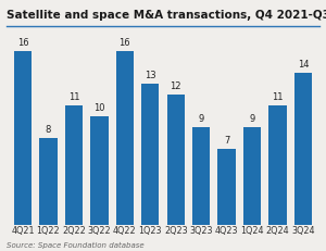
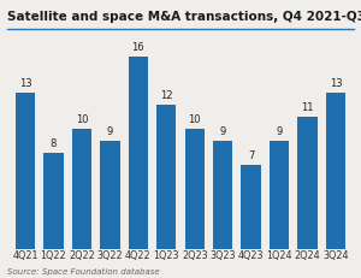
4Q21: 16 -> 13
2Q22: 11 -> 10
3Q22: 10 -> 9
1Q23: 13 -> 12
2Q23: 12 -> 10
3Q24: 14 -> 13
